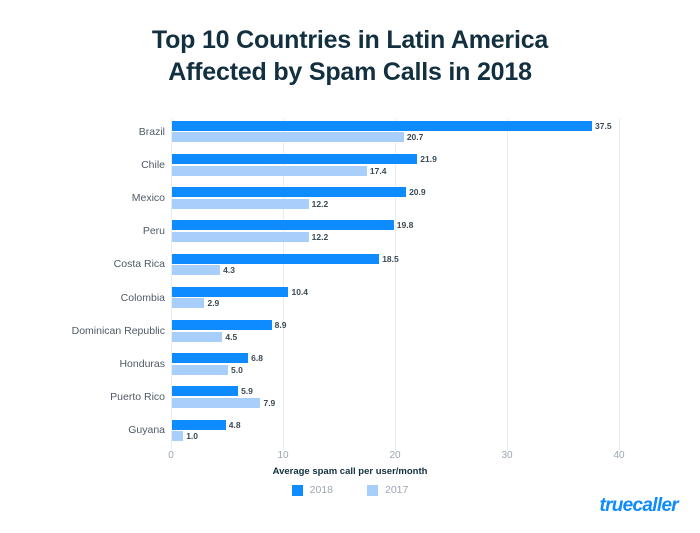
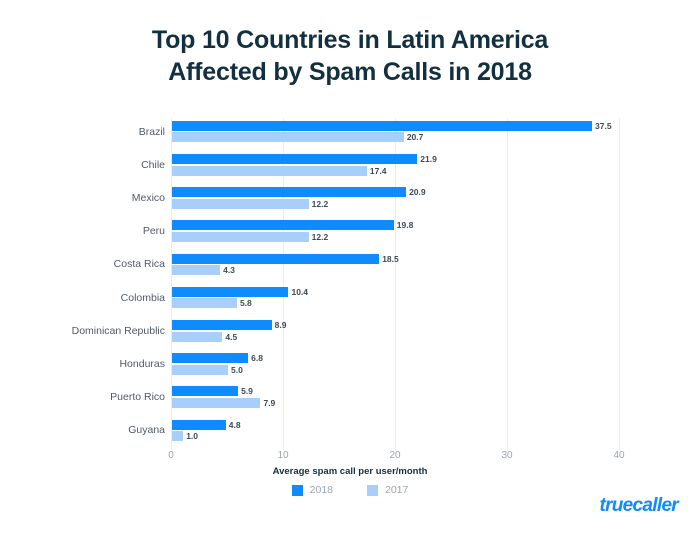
2017/Colombia: 2.9 -> 5.8
